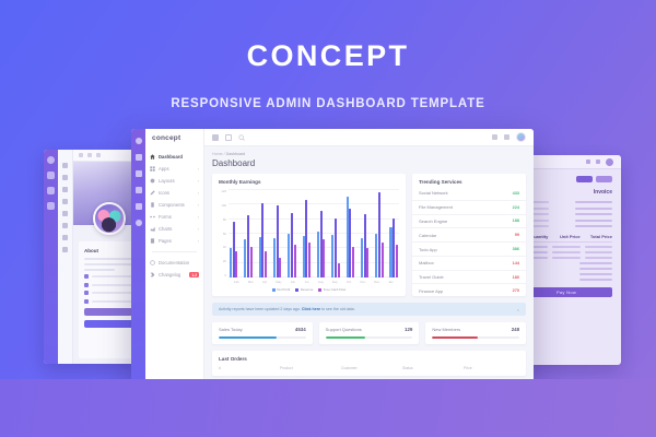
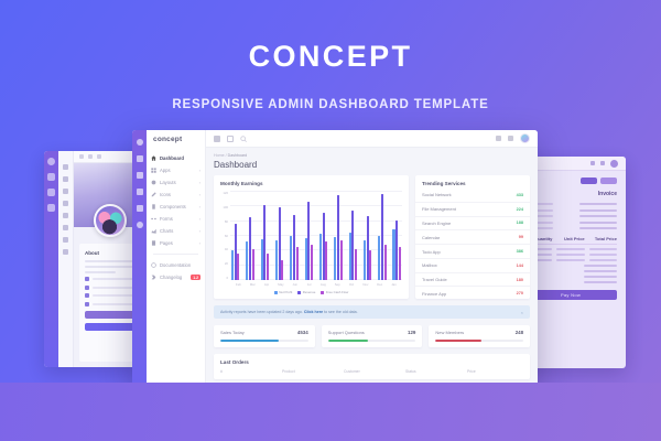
Revenue/Sep: 80 -> 110
Free Cash Flow/Sep: 20 -> 50
Net Profit/Oct: 110 -> 60
